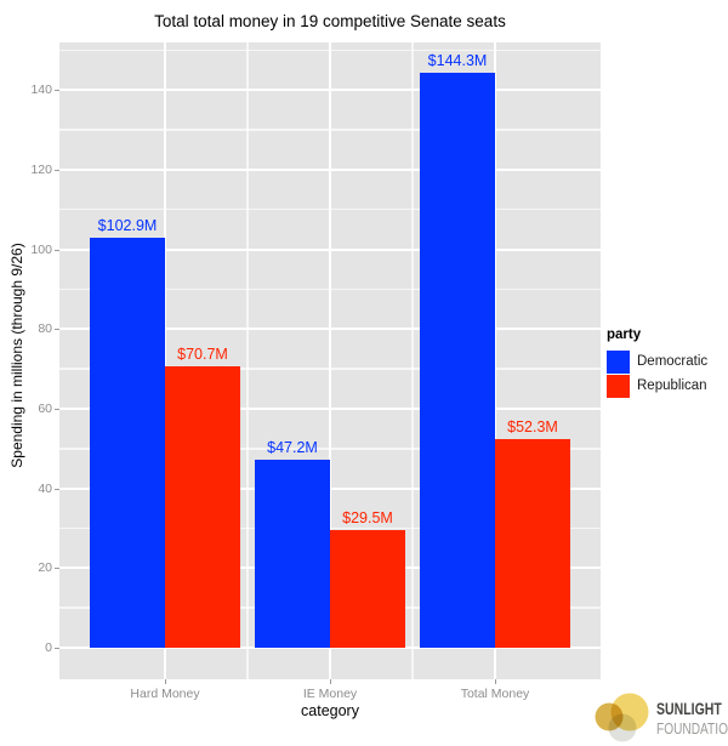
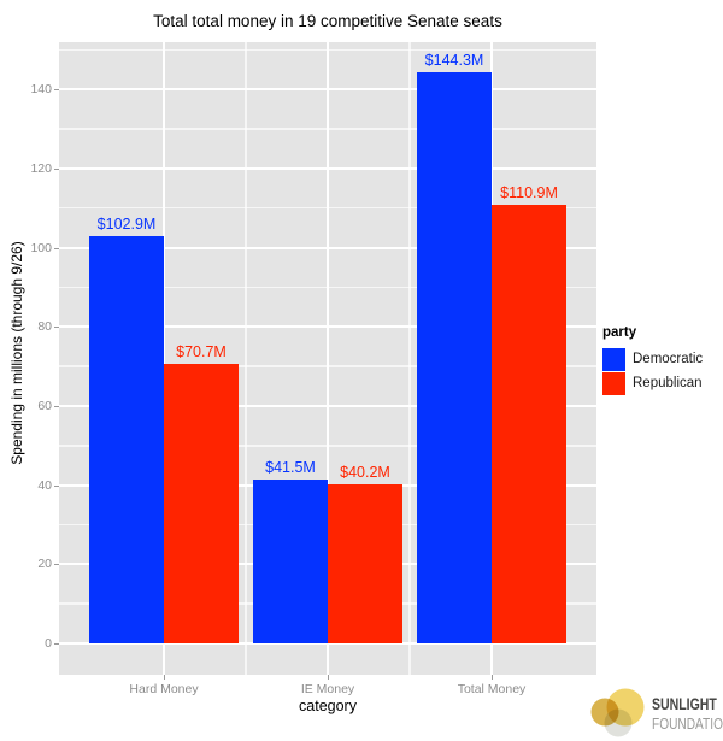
Democratic/IE Money: $47.2M -> $41.5M
Republican/IE Money: $29.5M -> $40.2M
Republican/Total Money: $52.3M -> $110.9M
